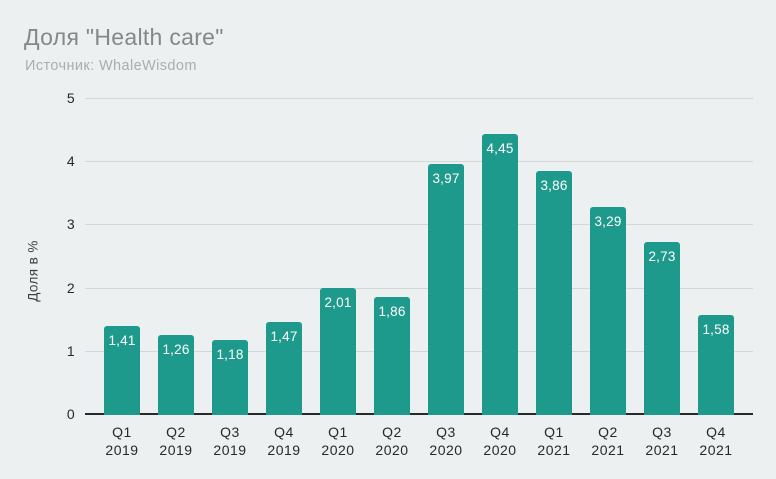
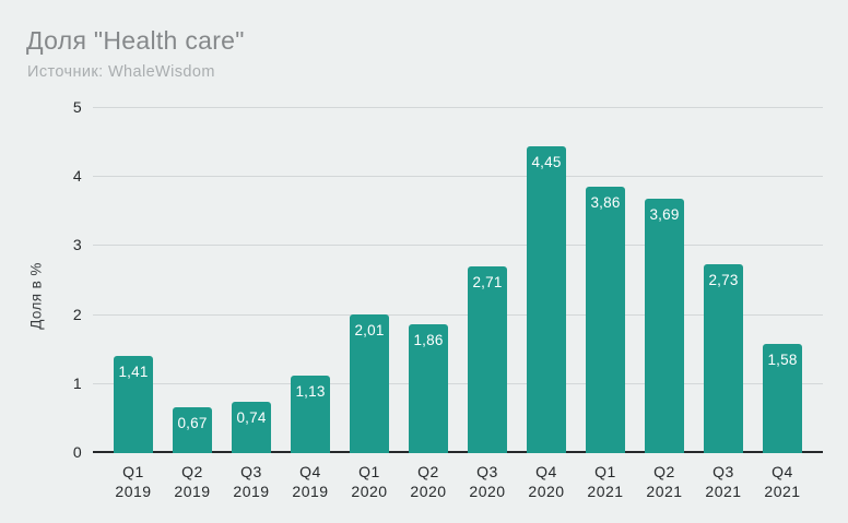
Q2 2019: 1,26 -> 0,67
Q3 2019: 1,18 -> 0,74
Q4 2019: 1,47 -> 1,13
Q3 2020: 3,97 -> 2,71
Q2 2021: 3,29 -> 3,69
